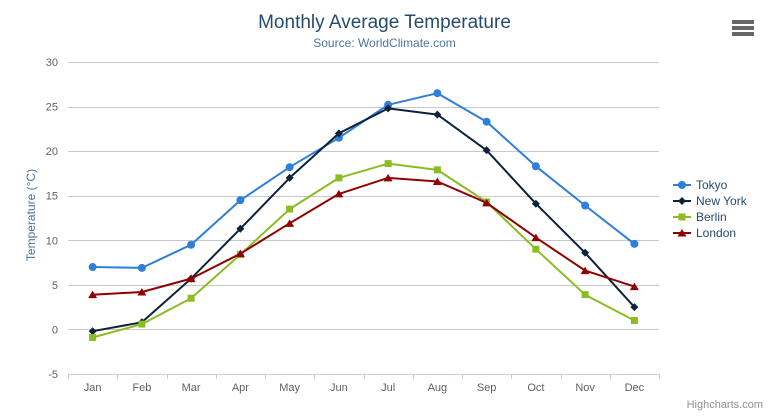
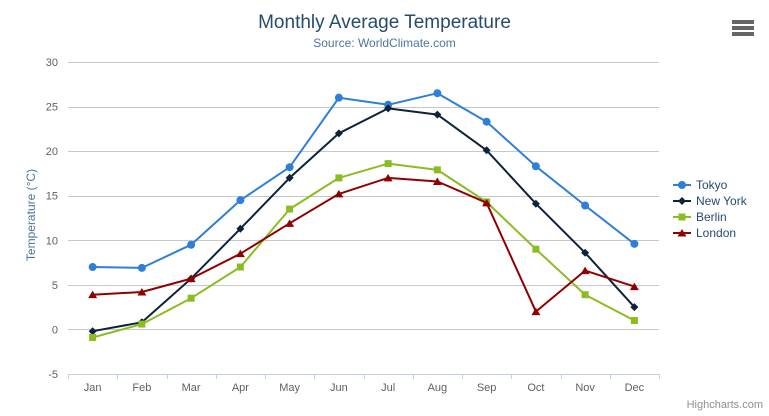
Berlin/Apr: 8 -> 7
Tokyo/Jun: 22 -> 26
London/Oct: 10 -> 2
